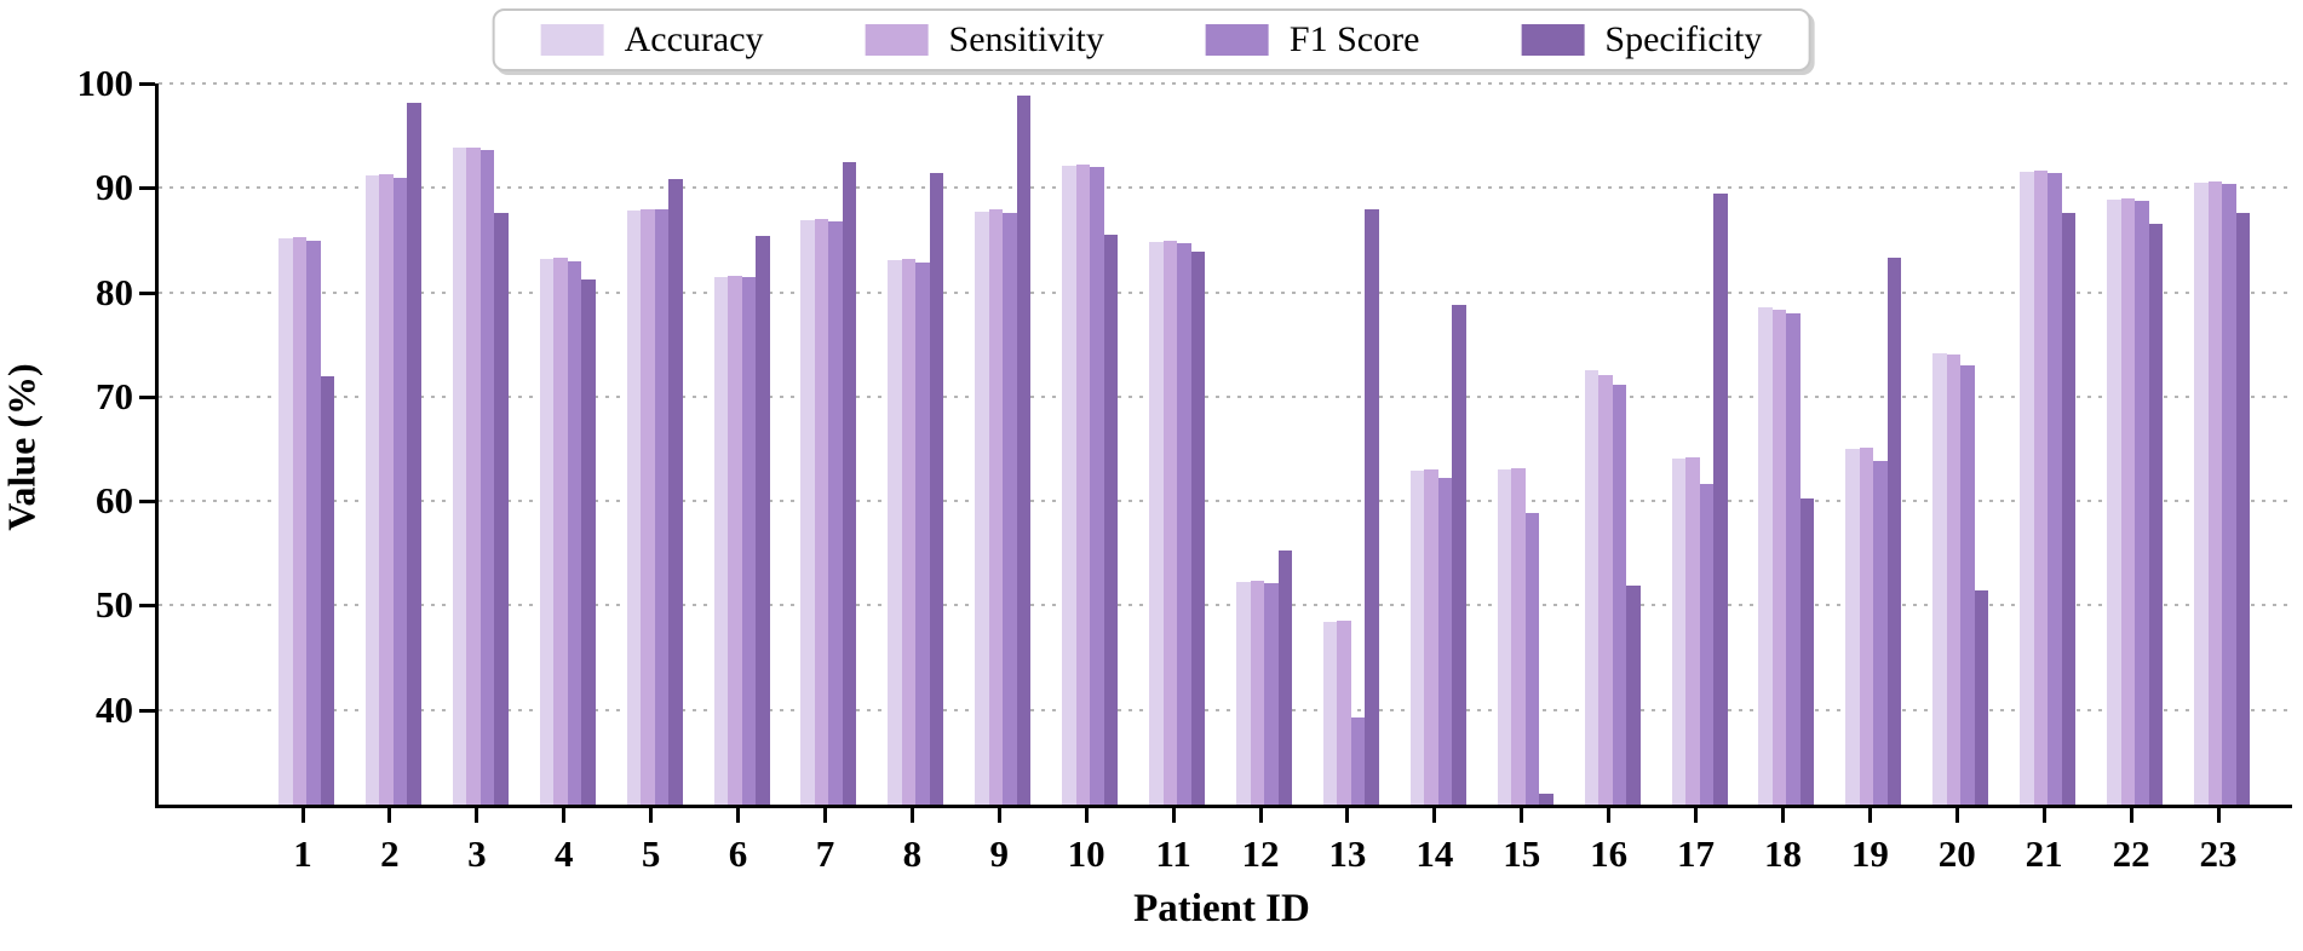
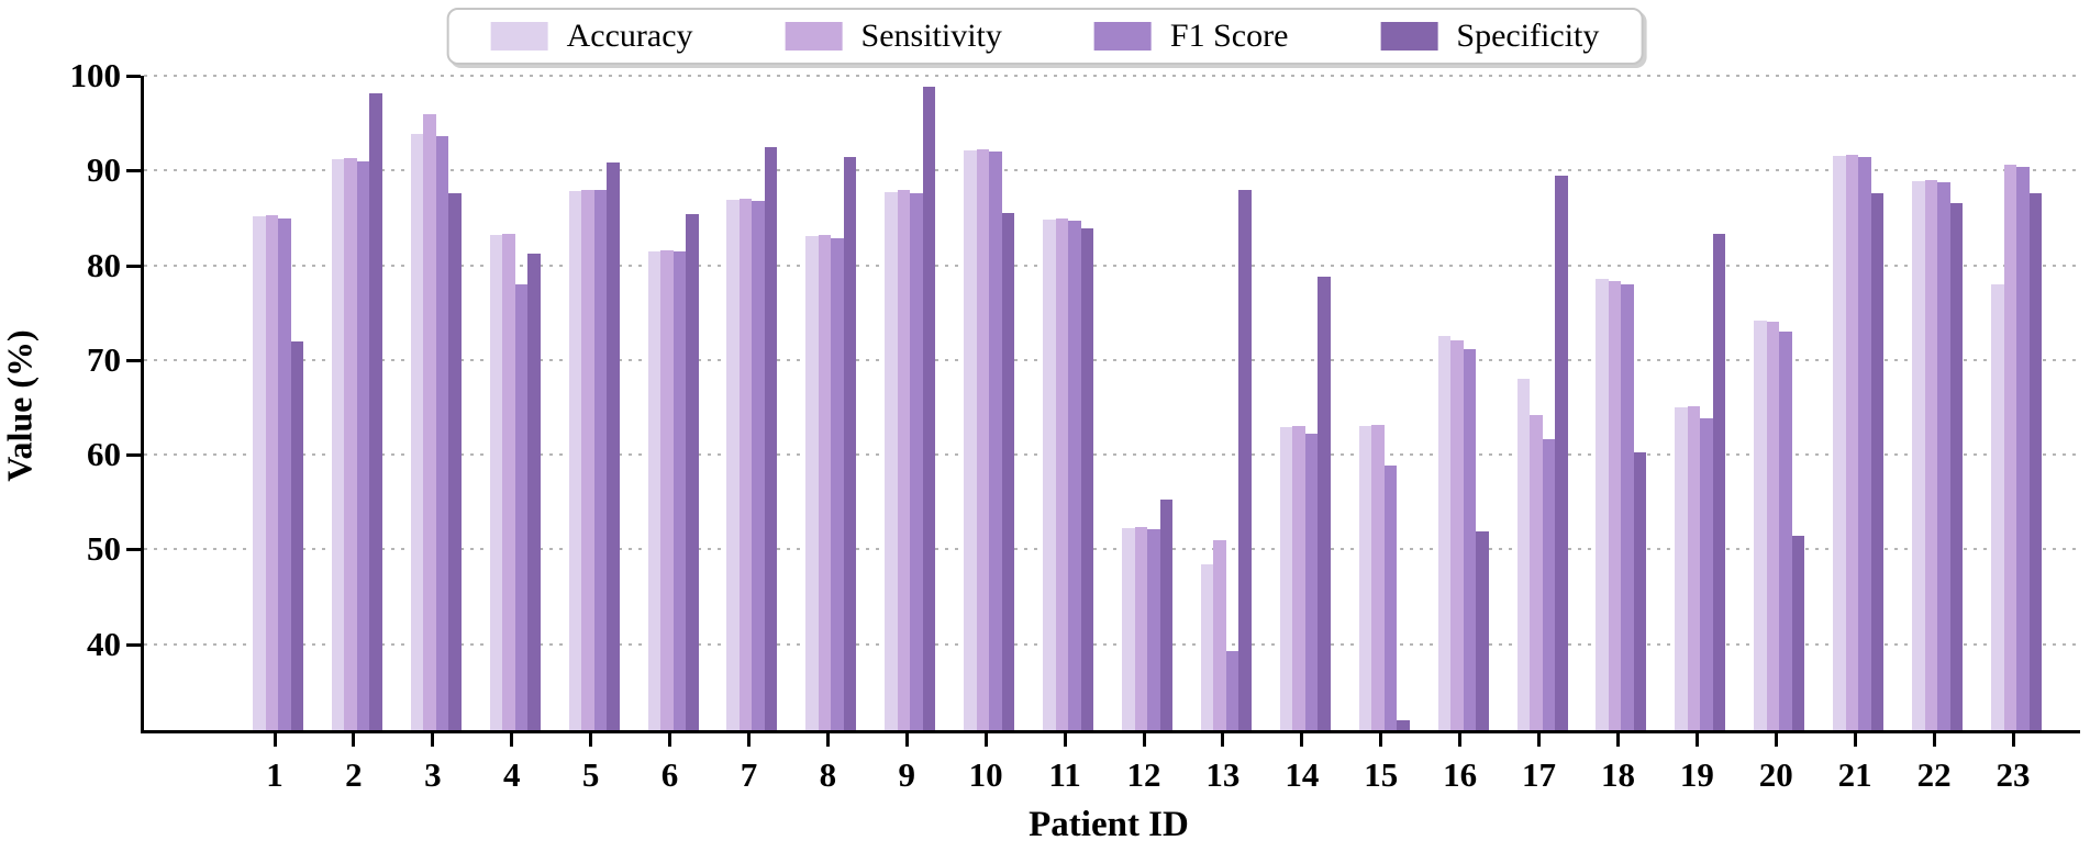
Sensitivity/3: 94 -> 96
F1 Score/4: 83 -> 78
Sensitivity/13: 48 -> 51
Accuracy/17: 64 -> 68
Accuracy/23: 90 -> 78
